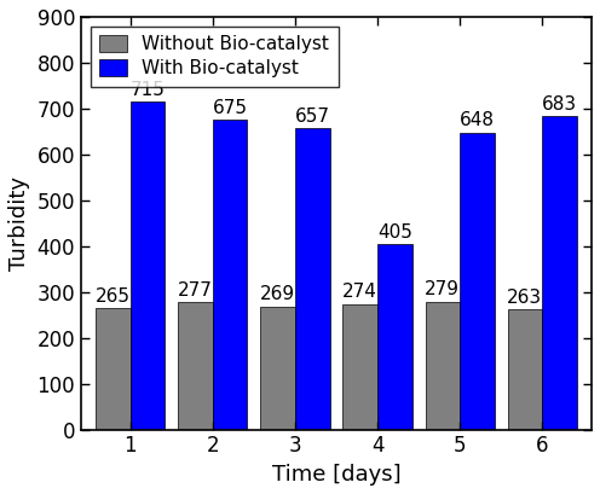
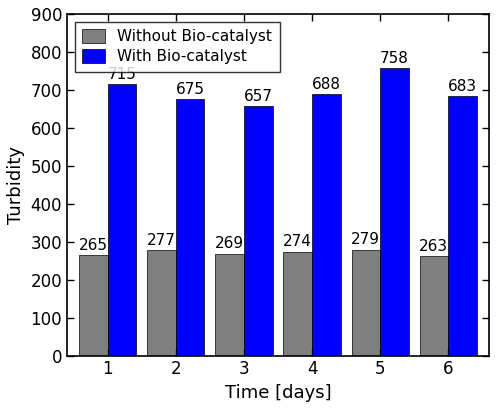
With Bio-catalyst/4: 405 -> 688
With Bio-catalyst/5: 648 -> 758
